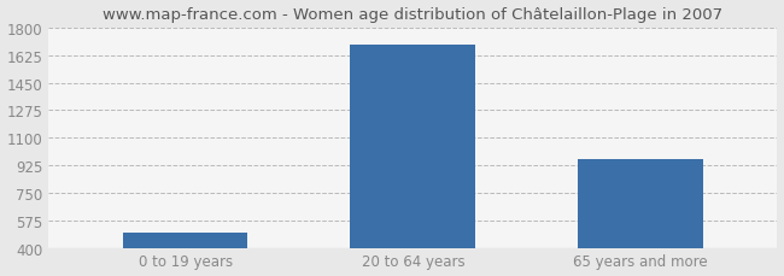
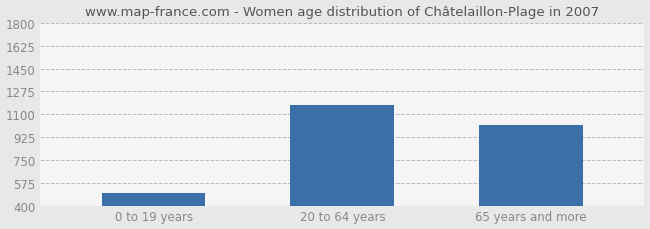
20 to 64 years: 1690 -> 1170
65 years and more: 960 -> 1020
